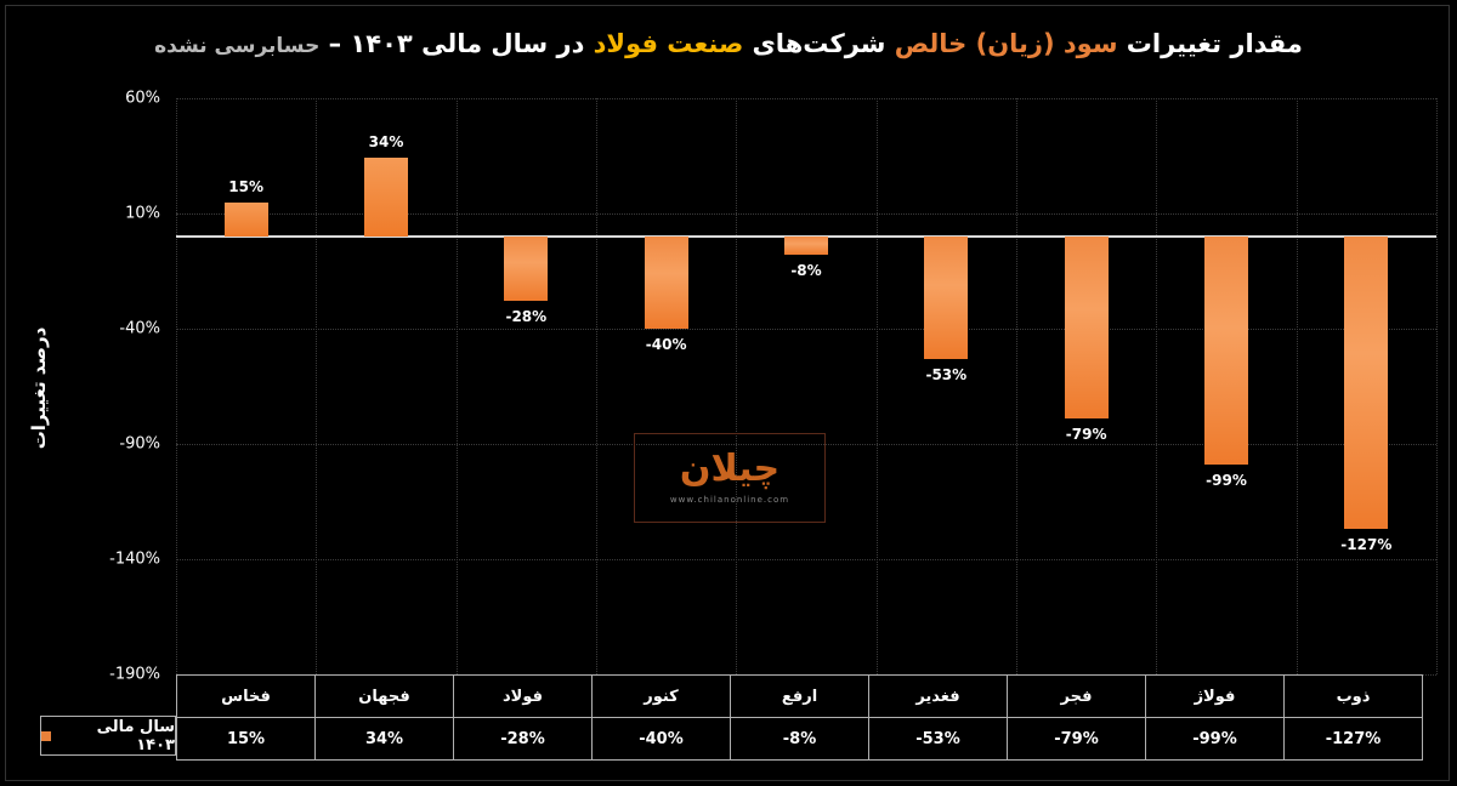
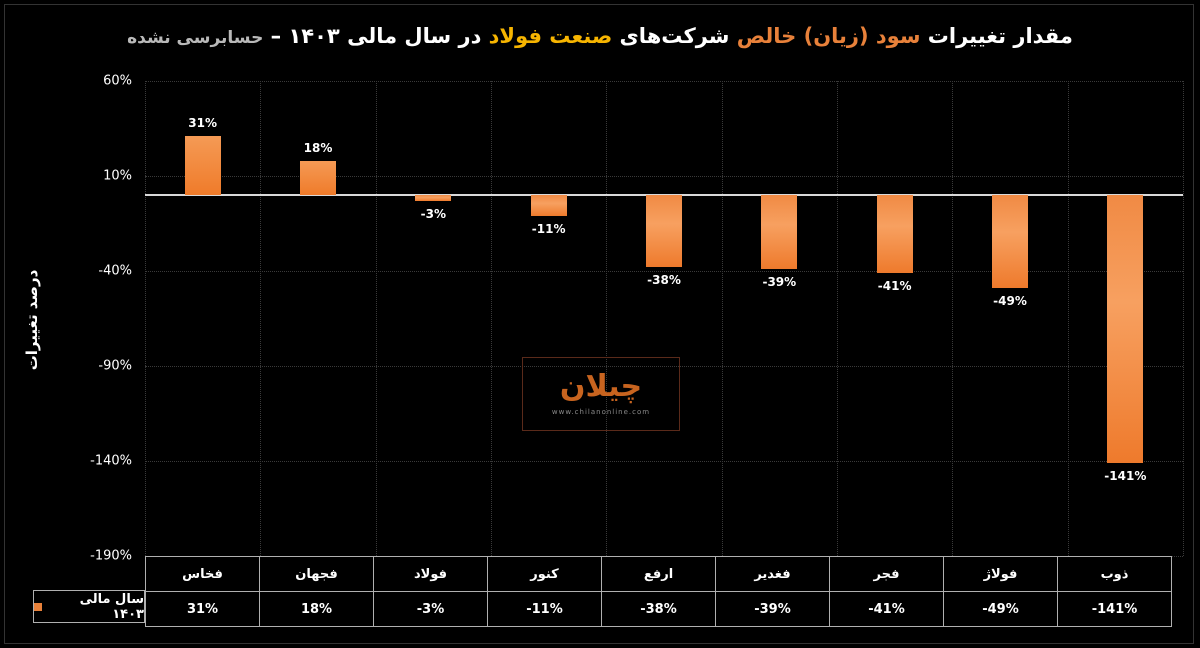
فخاس: 15% -> 31%
فجهان: 34% -> 18%
فولاد: -28% -> -3%
کنور: -40% -> -11%
ارفع: -8% -> -38%
فغدیر: -53% -> -39%
فجر: -79% -> -41%
فولاژ: -99% -> -49%
ذوب: -127% -> -141%
